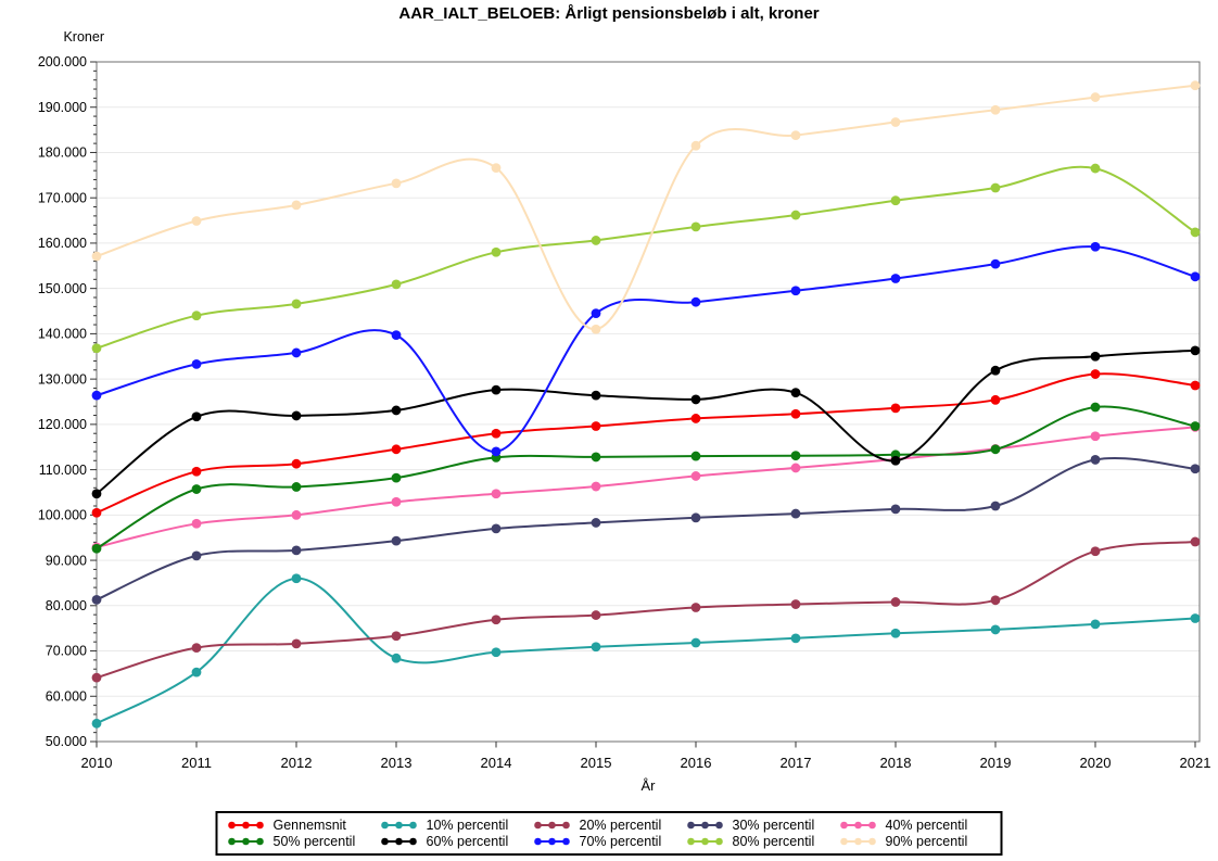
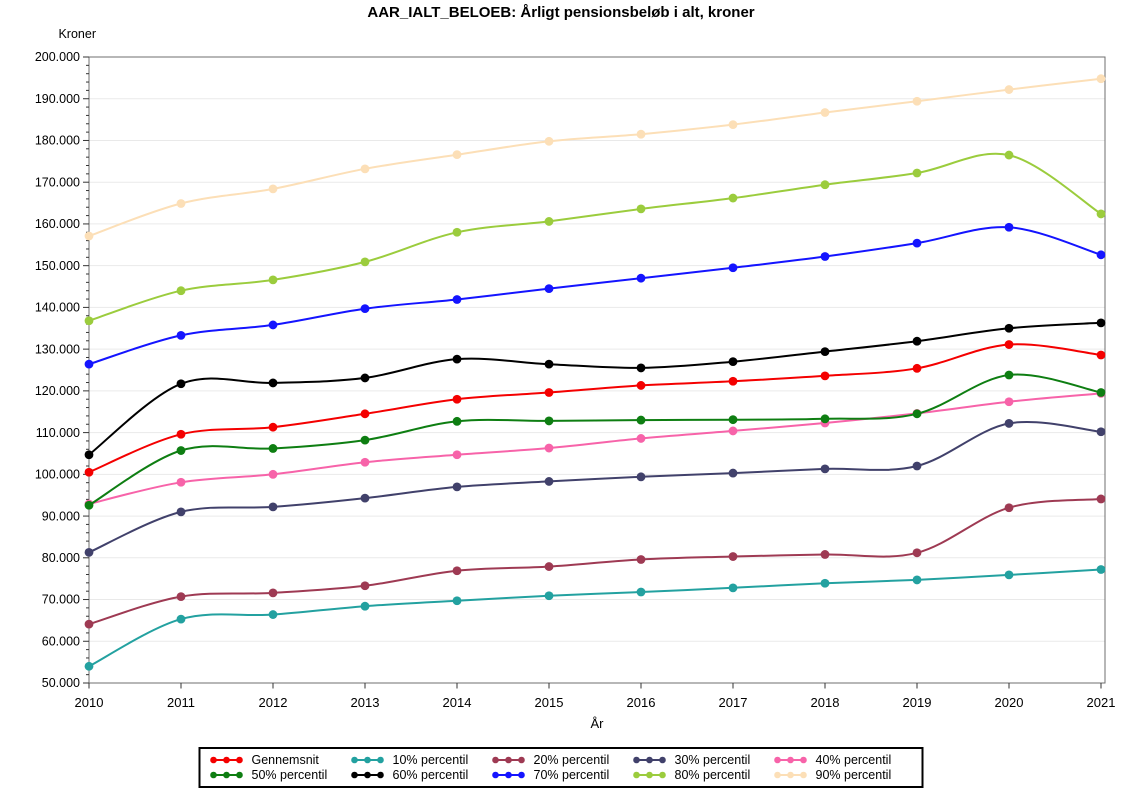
10% percentil/2012: 86000 -> 66000
70% percentil/2014: 114000 -> 142000
90% percentil/2015: 141000 -> 180000
60% percentil/2018: 112000 -> 129000
